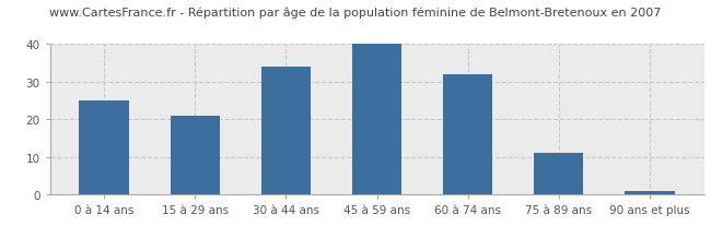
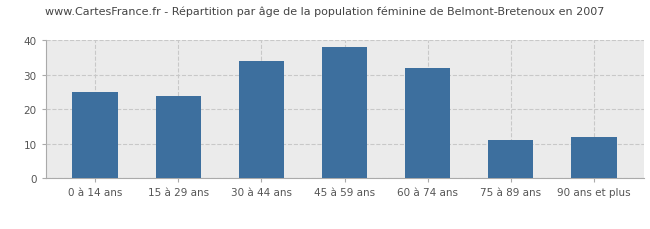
15 à 29 ans: 21 -> 24
45 à 59 ans: 40 -> 38
90 ans et plus: 1 -> 12
